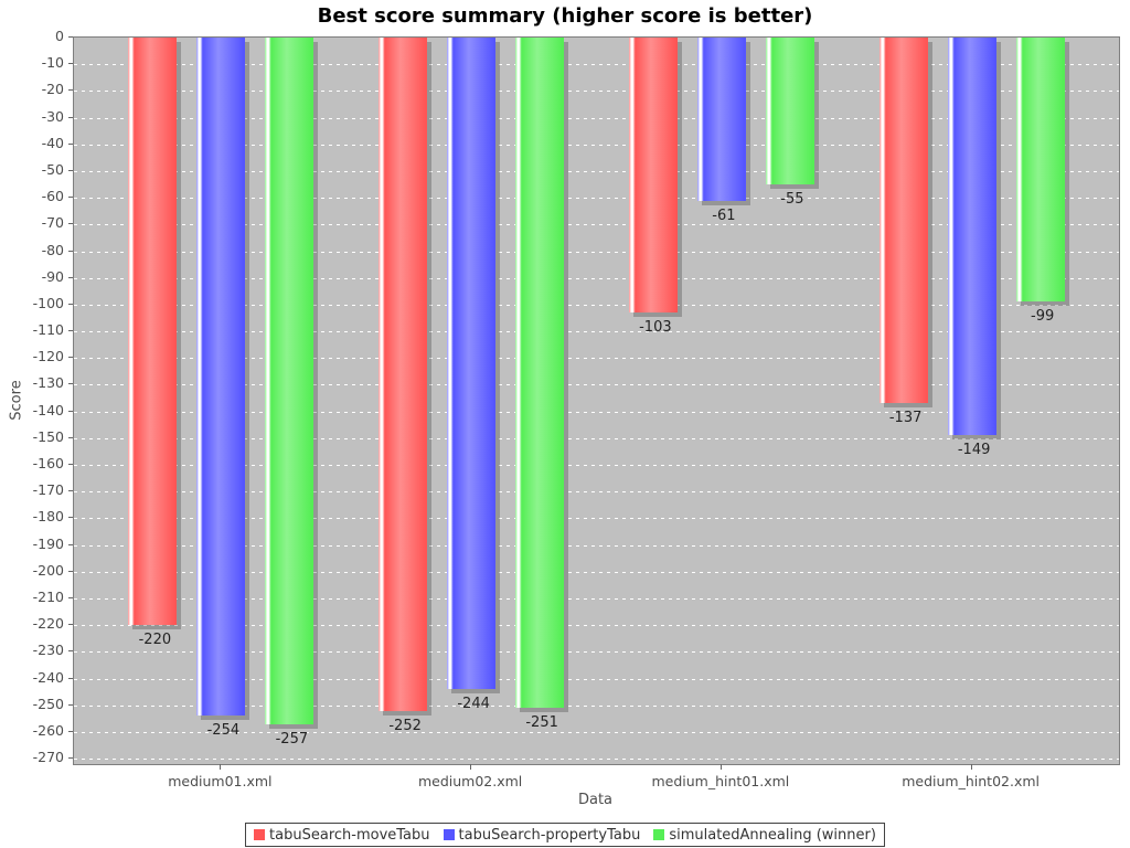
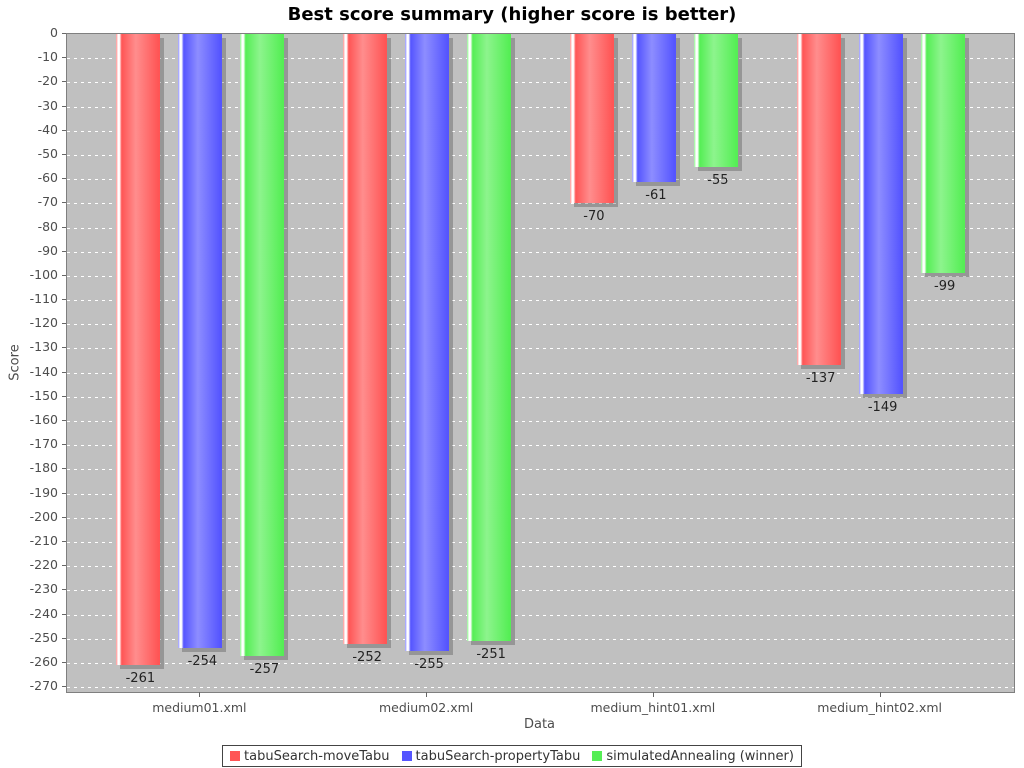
tabuSearch-moveTabu/medium01.xml: -220 -> -261
tabuSearch-propertyTabu/medium02.xml: -244 -> -255
tabuSearch-moveTabu/medium_hint01.xml: -103 -> -70
